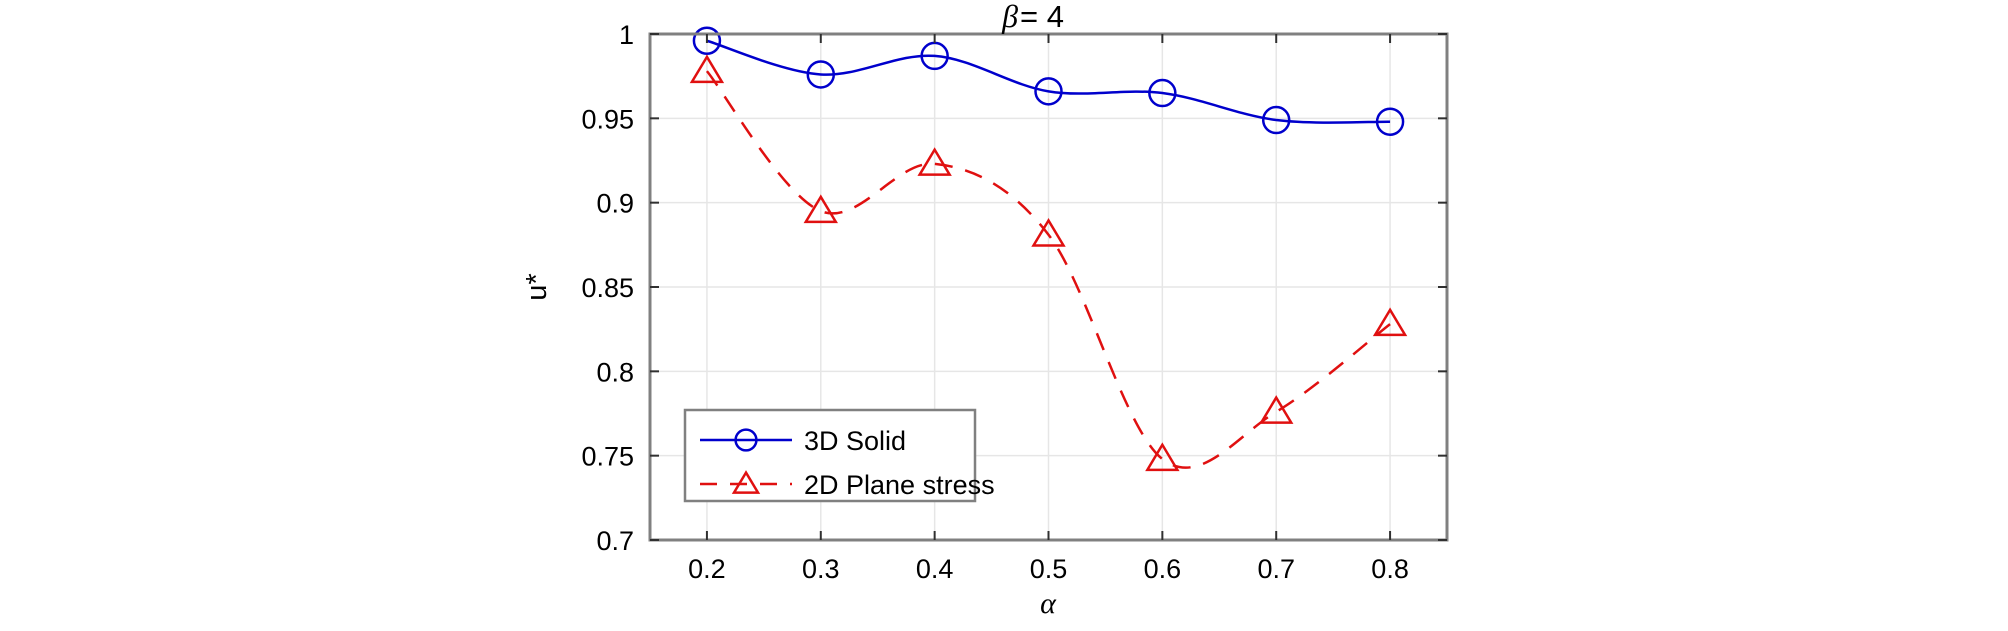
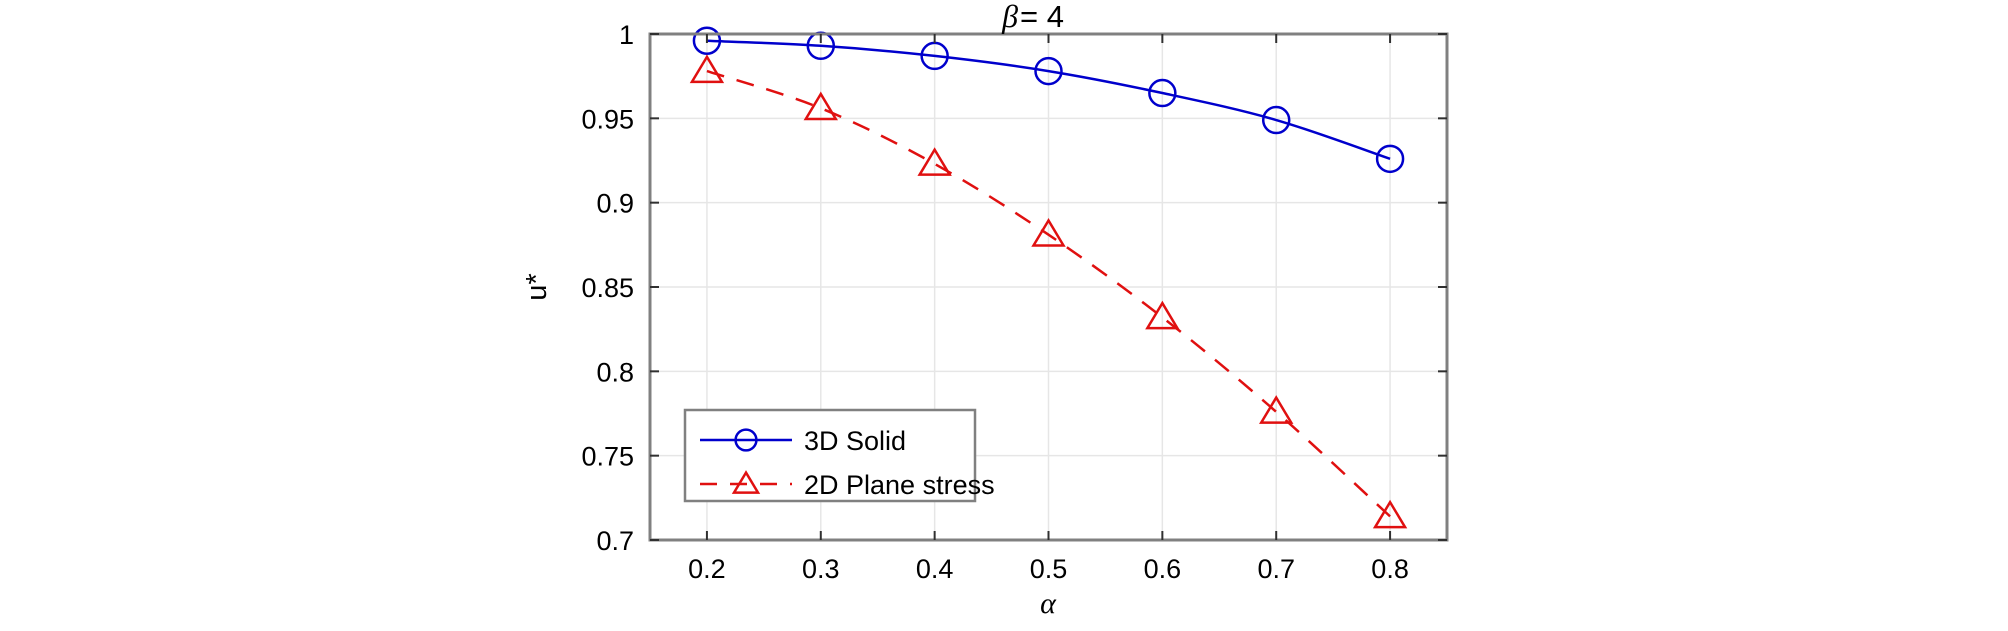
3D Solid/0.3: 0.976 -> 0.993
2D Plane stress/0.3: 0.895 -> 0.956
3D Solid/0.5: 0.966 -> 0.978
2D Plane stress/0.6: 0.748 -> 0.832
3D Solid/0.8: 0.948 -> 0.926
2D Plane stress/0.8: 0.828 -> 0.714
